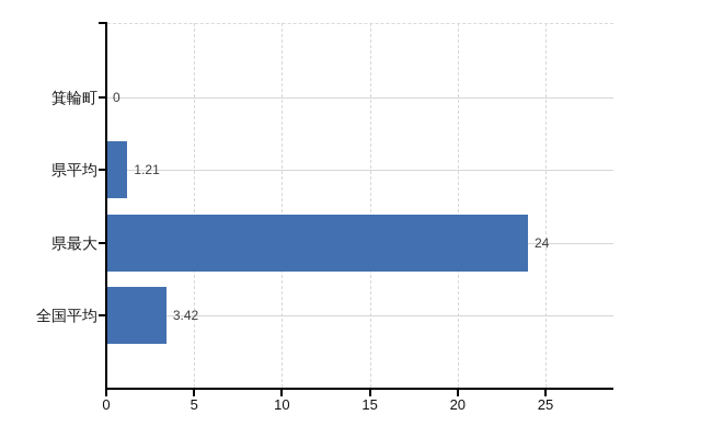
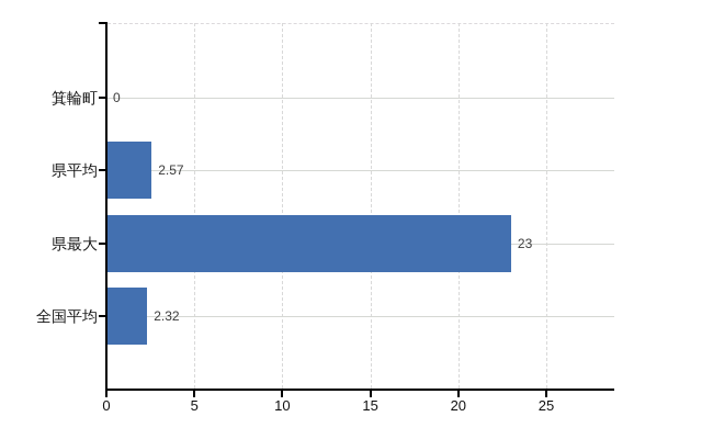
県平均: 1.21 -> 2.57
県最大: 24 -> 23
全国平均: 3.42 -> 2.32
